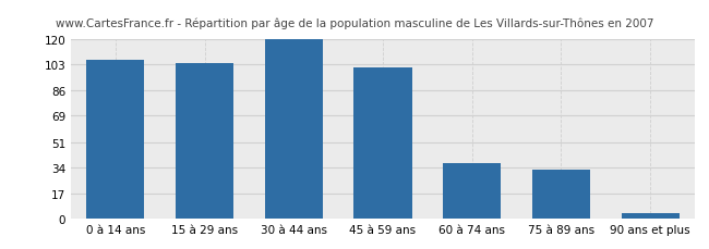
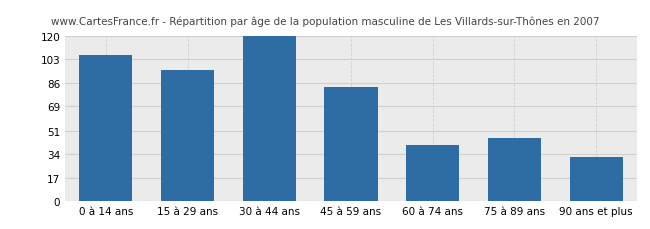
15 à 29 ans: 104 -> 95
45 à 59 ans: 101 -> 83
60 à 74 ans: 37 -> 41
75 à 89 ans: 33 -> 46
90 ans et plus: 4 -> 32
